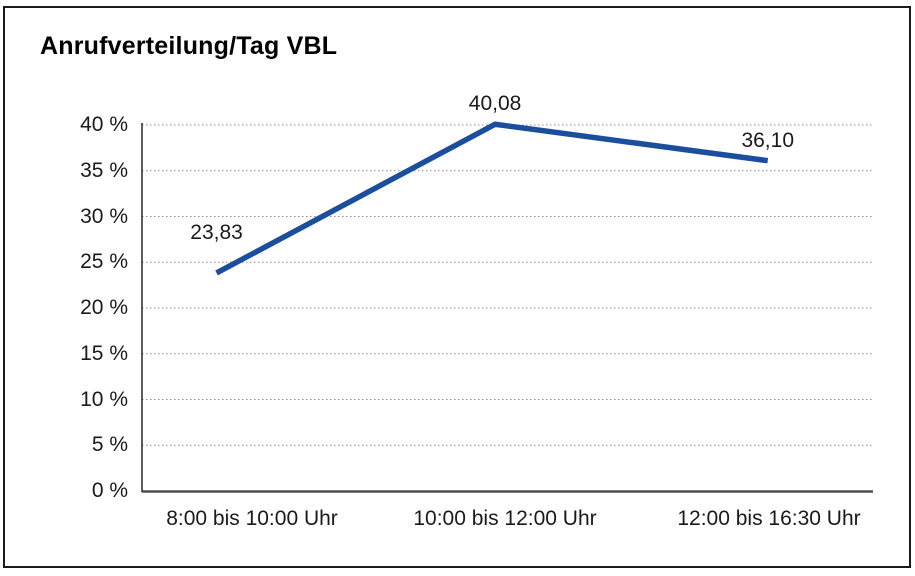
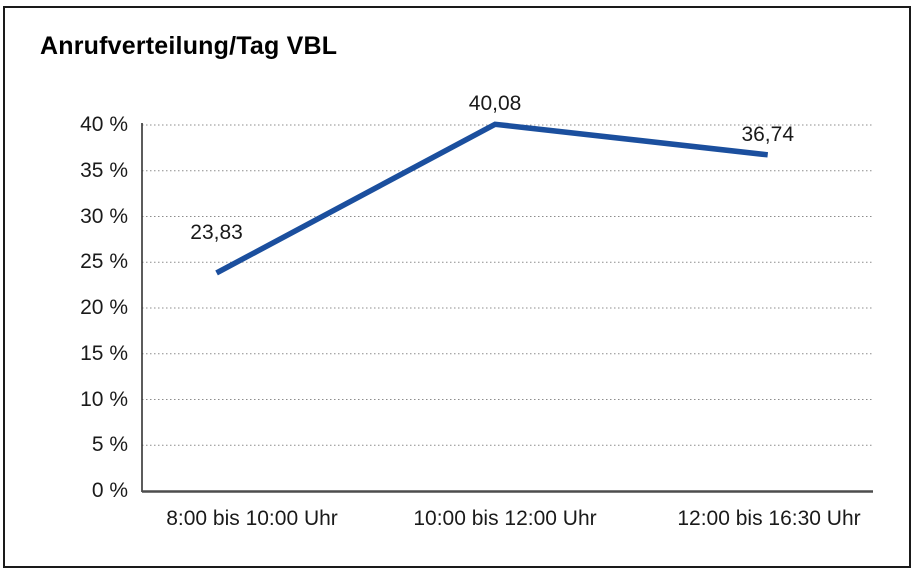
12:00 bis 16:30 Uhr: 36,10 -> 36,74
